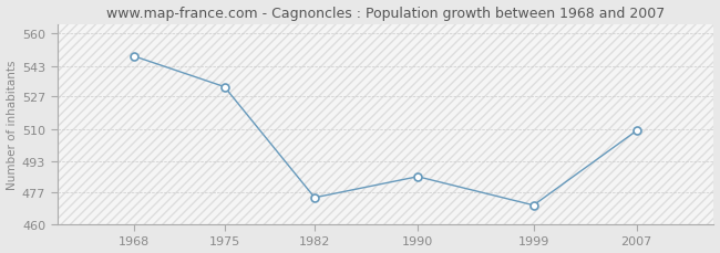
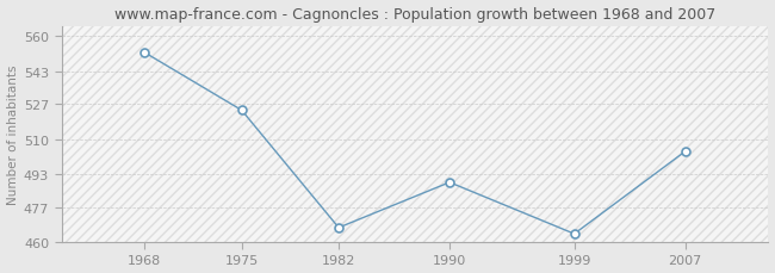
1968: 548 -> 552
1975: 532 -> 524
1982: 474 -> 467
1990: 485 -> 489
1999: 470 -> 464
2007: 509 -> 504
